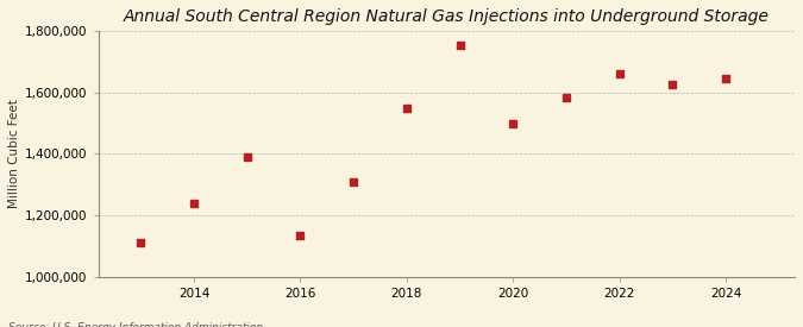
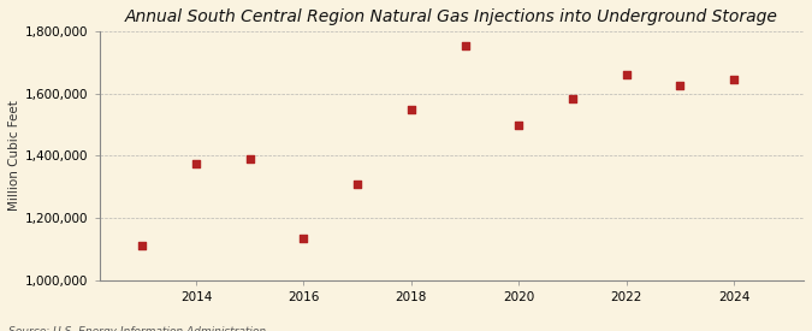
2014: 1,240,000 -> 1,375,000
